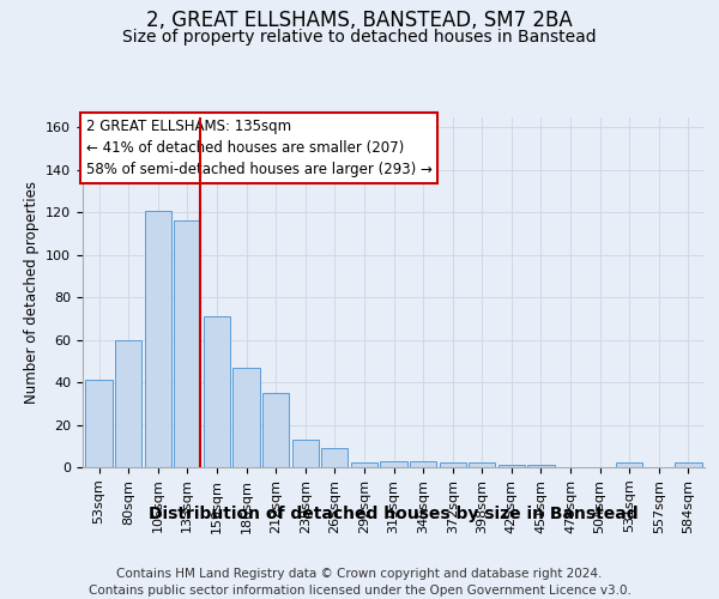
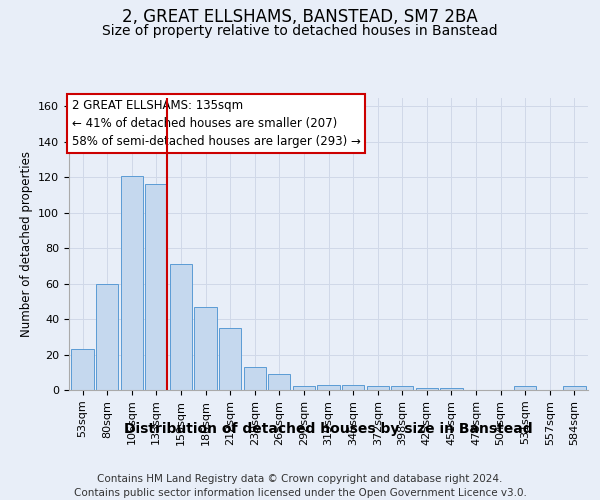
53sqm: 41 -> 23
